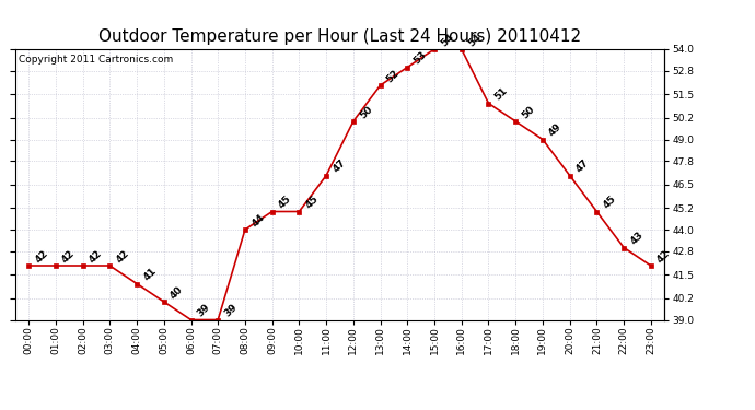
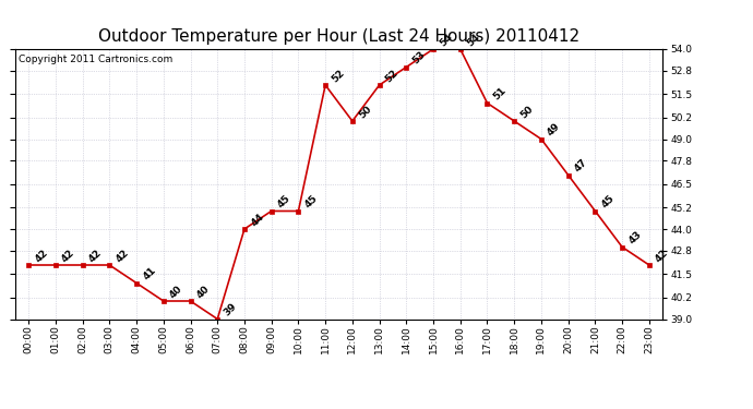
06:00: 39 -> 40
11:00: 47 -> 52
